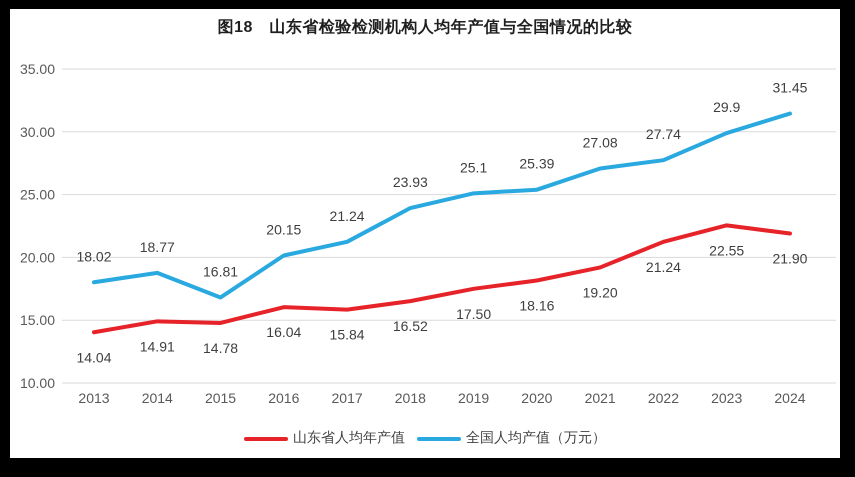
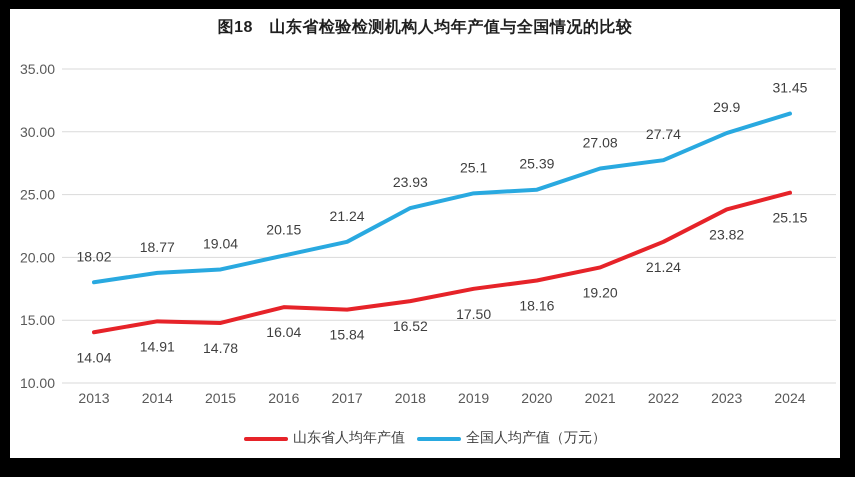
全国人均产值（万元）/2015: 16.81 -> 19.04
山东省人均年产值/2023: 22.55 -> 23.82
山东省人均年产值/2024: 21.90 -> 25.15
